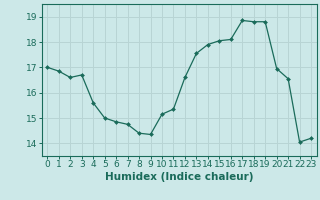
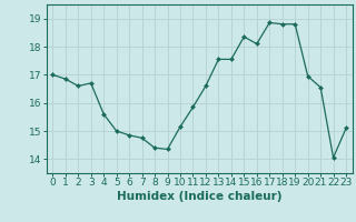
11: 15.35 -> 15.85
14: 17.90 -> 17.55
15: 18.05 -> 18.35
23: 14.20 -> 15.10
